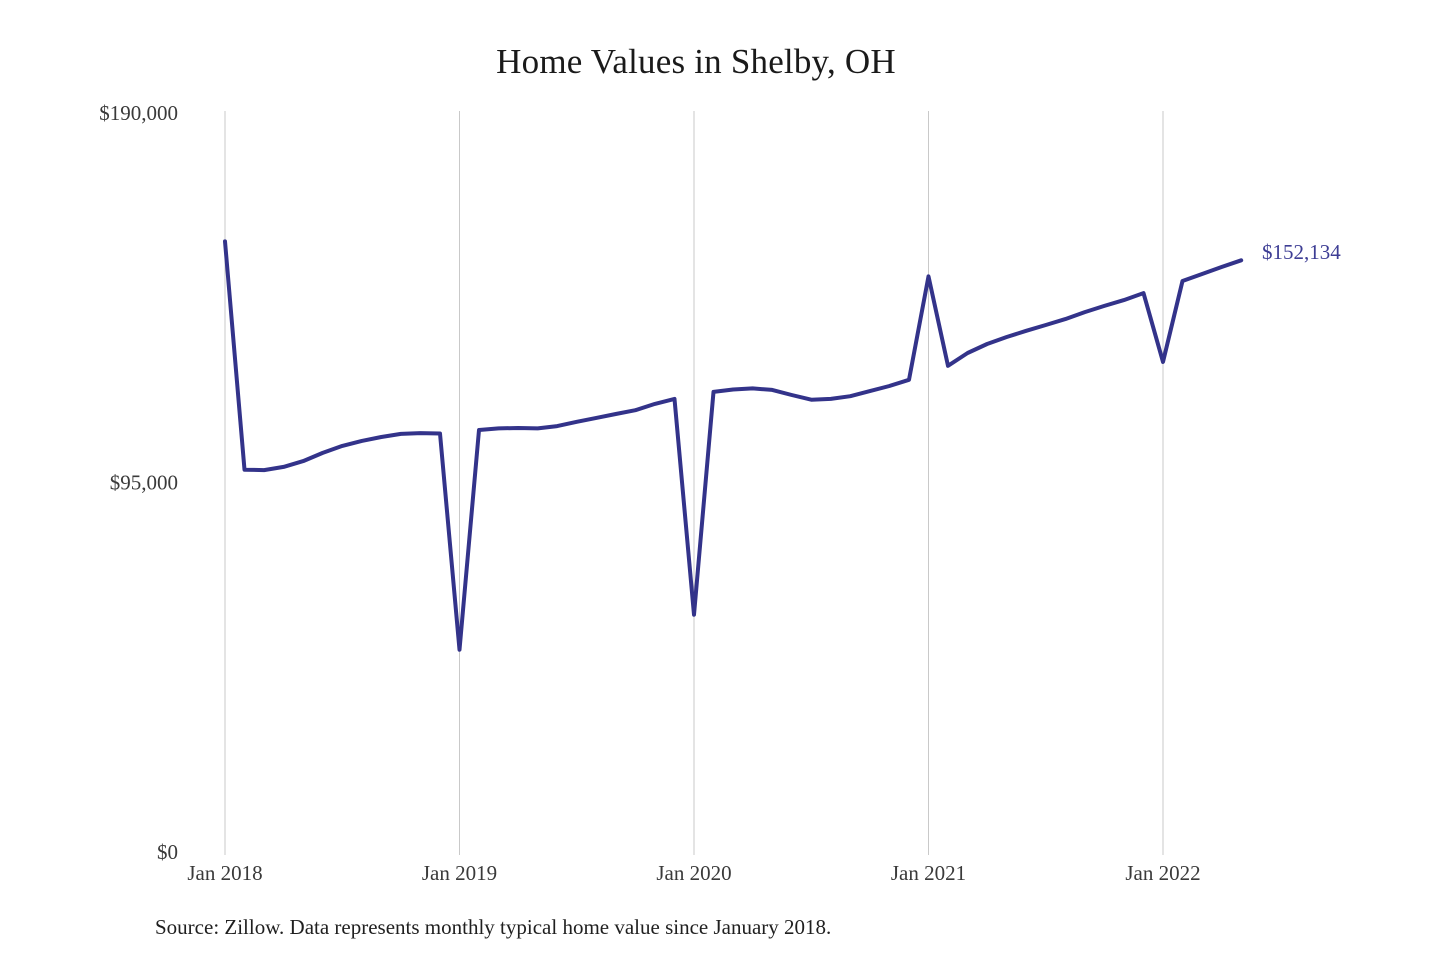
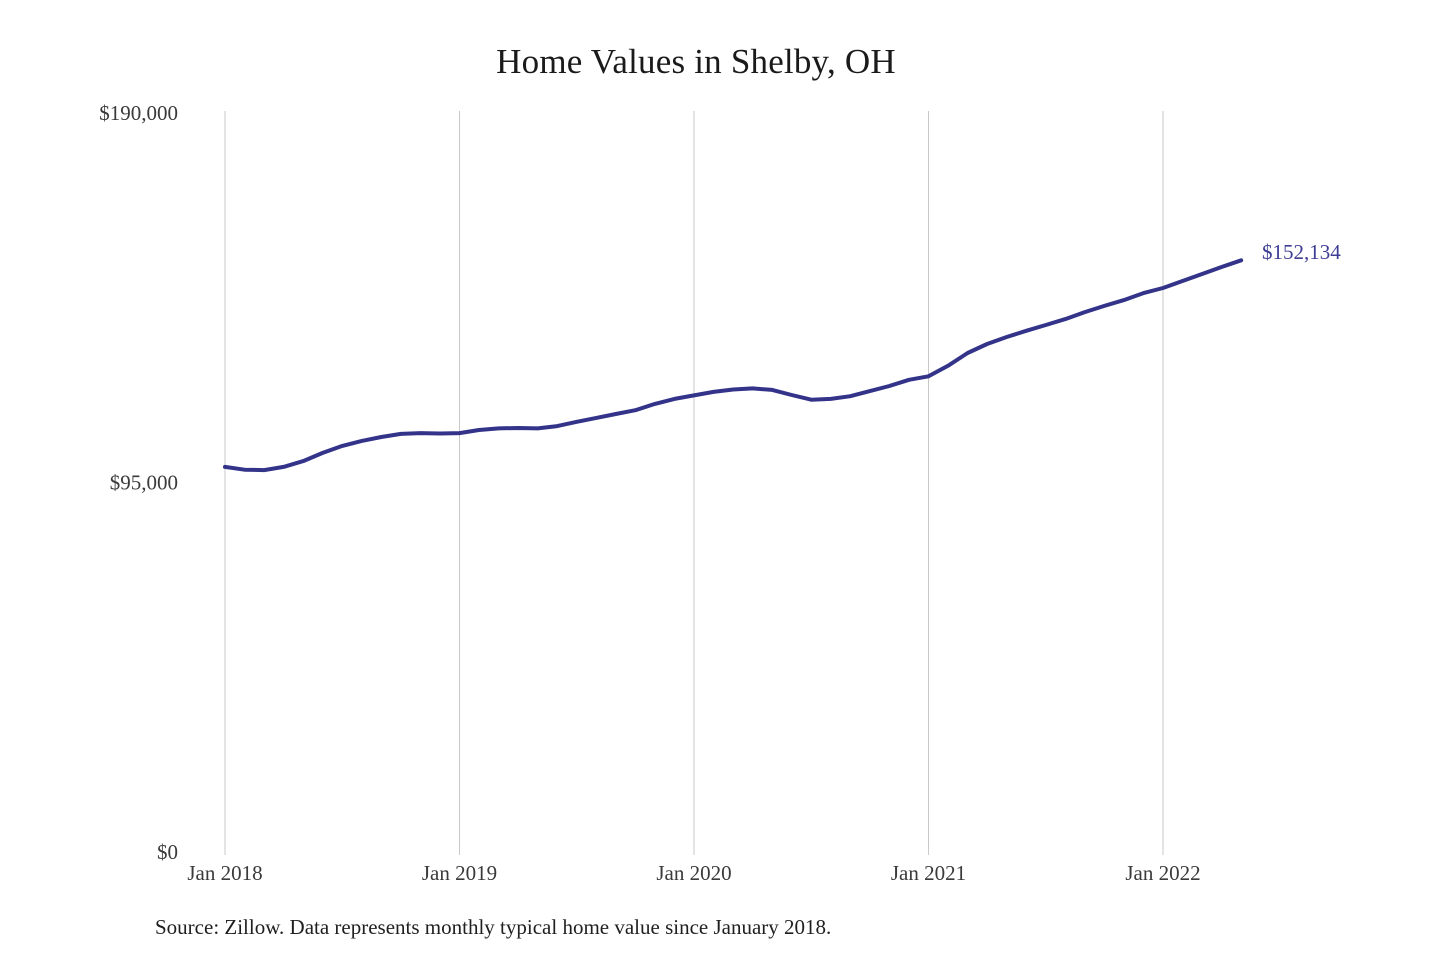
Jan 2018: $157000 -> $99000
Jan 2019: $52000 -> $108000
Jan 2020: $61000 -> $117000
Jan 2021: $148000 -> $122000
Jan 2022: $126000 -> $145000
